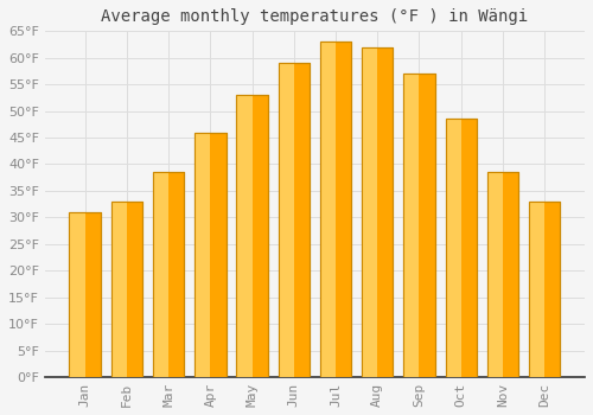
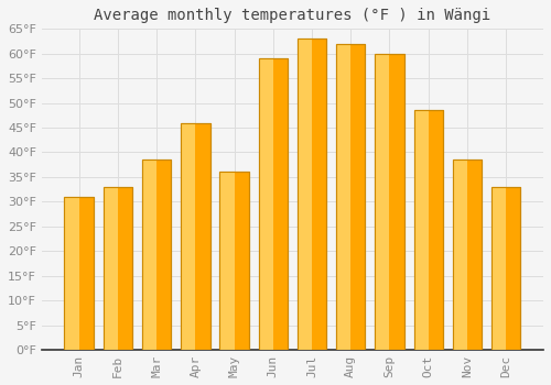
May: 53.0°F -> 36.0°F
Sep: 57.0°F -> 60.0°F
